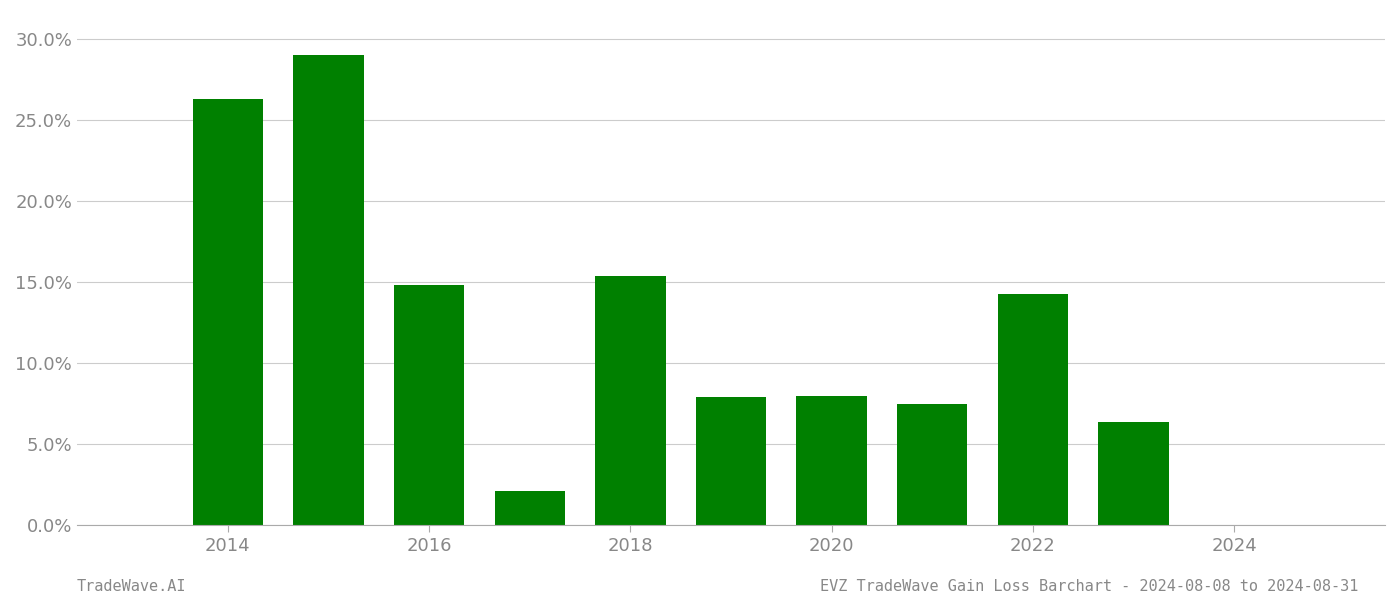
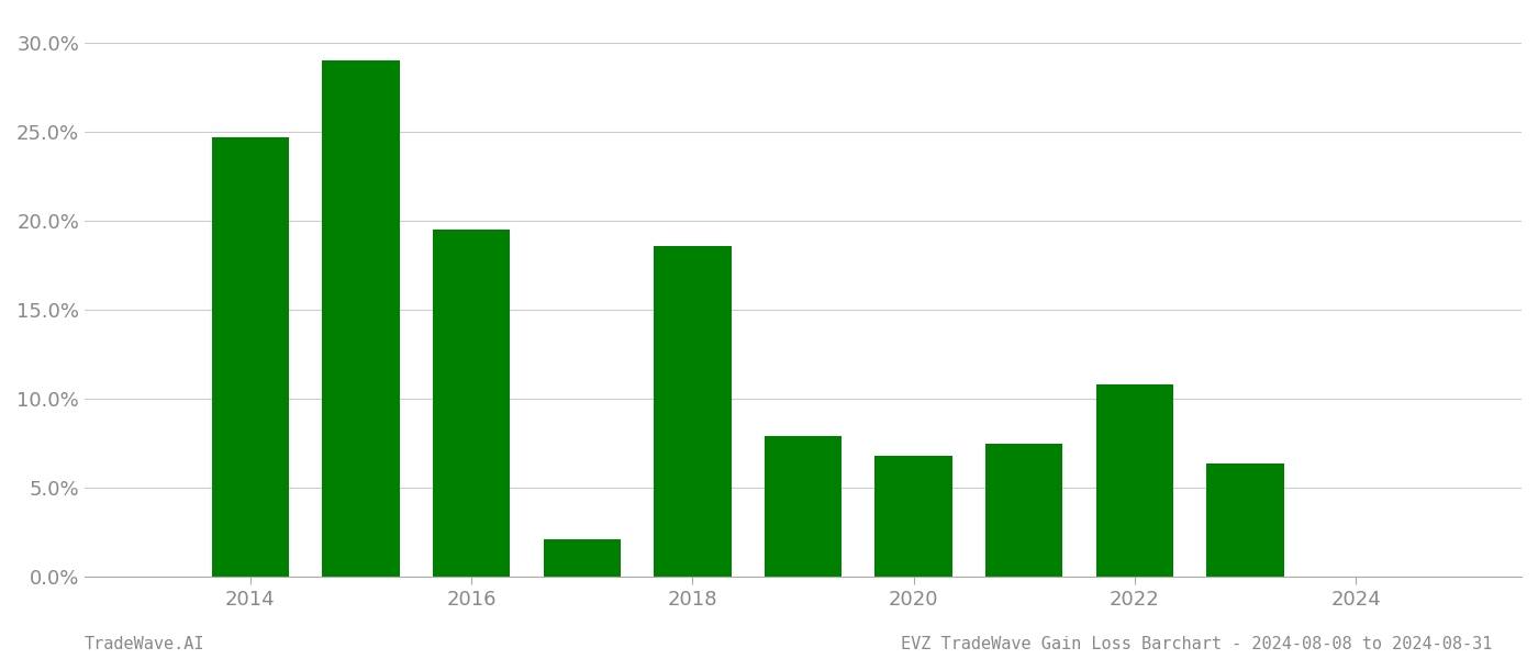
2014: 26.3% -> 24.7%
2016: 14.8% -> 19.5%
2018: 15.4% -> 18.6%
2020: 8.0% -> 6.8%
2022: 14.3% -> 10.8%
